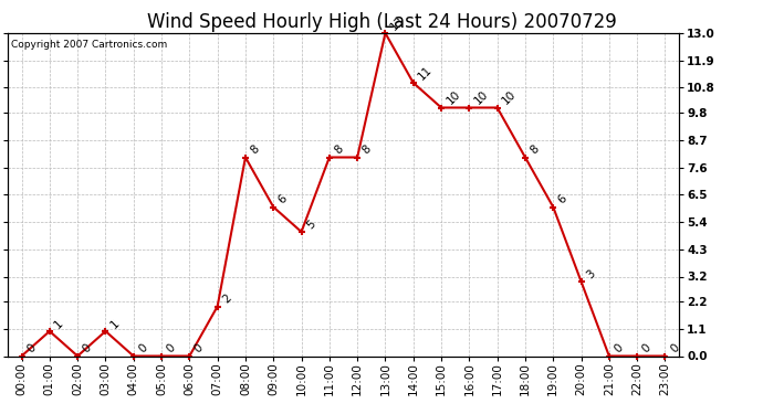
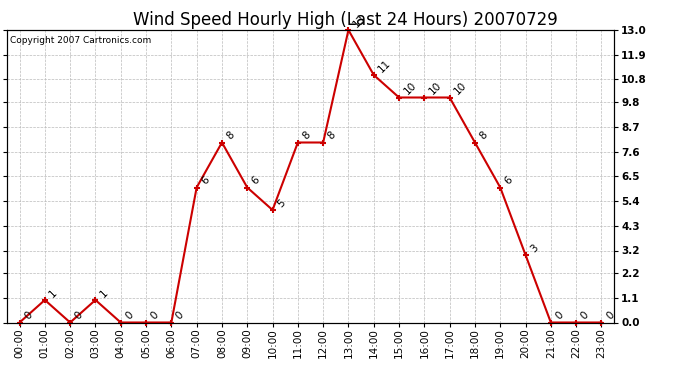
07:00: 2 -> 6
